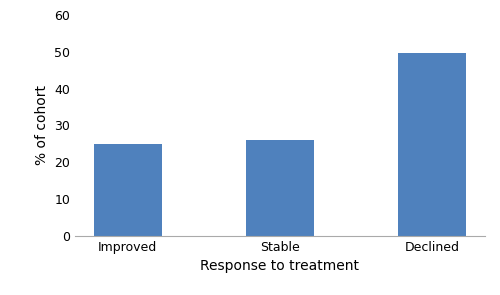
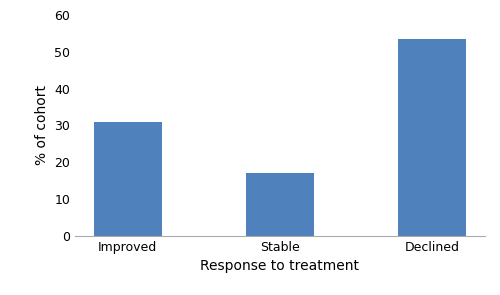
Improved: 25.0 -> 31.0
Stable: 26.0 -> 17.0
Declined: 49.5 -> 53.5
